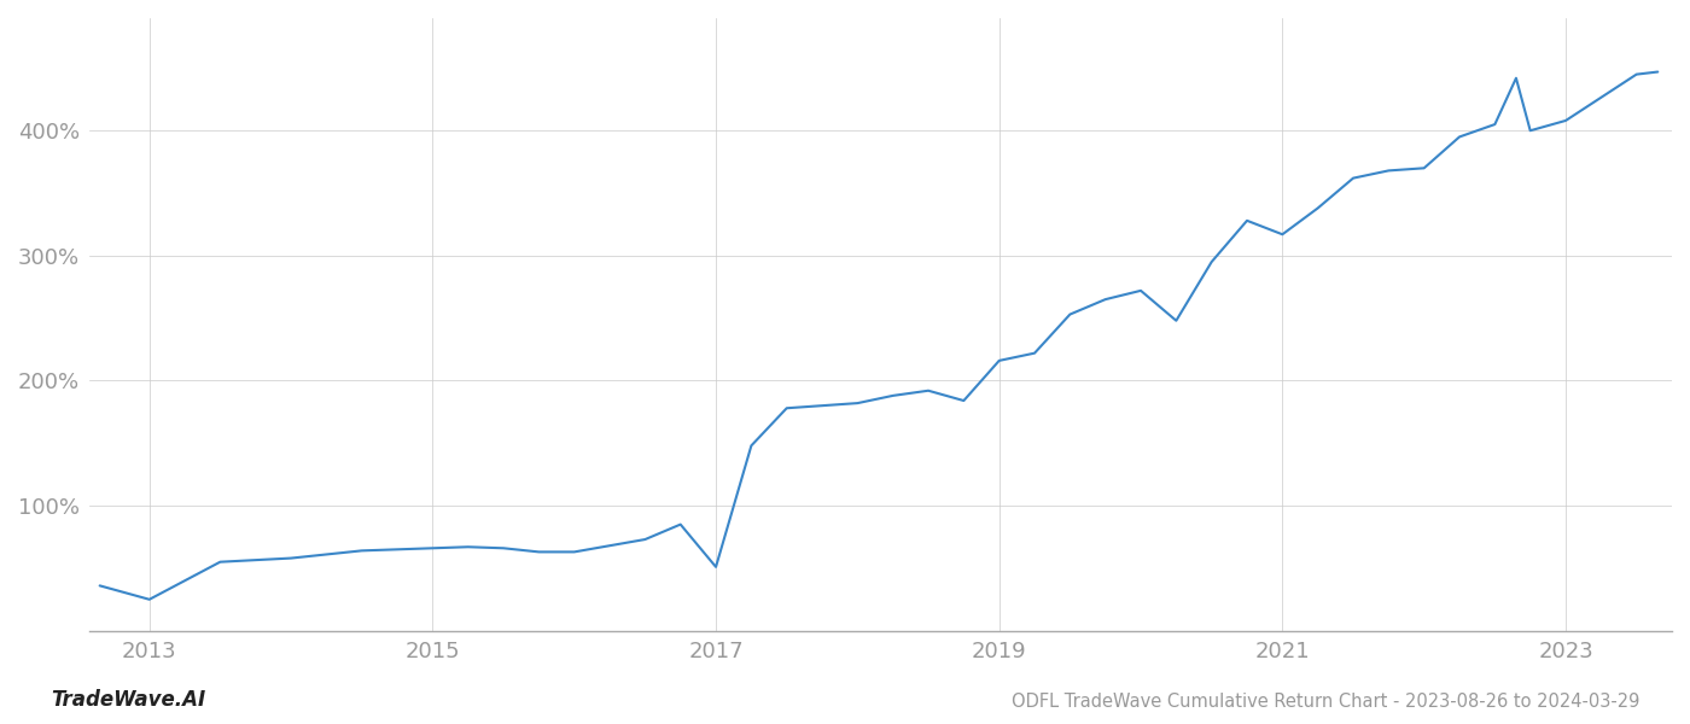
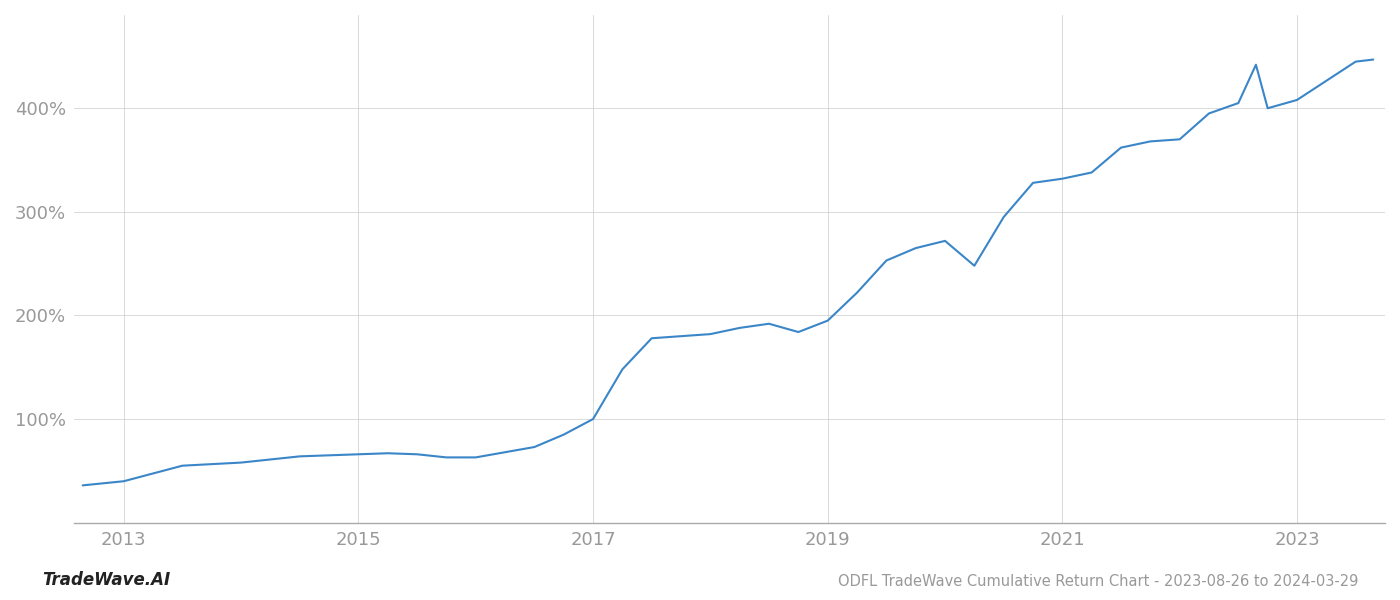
2013: 25% -> 40%
2017: 51% -> 100%
2019: 216% -> 195%
2021: 317% -> 332%
